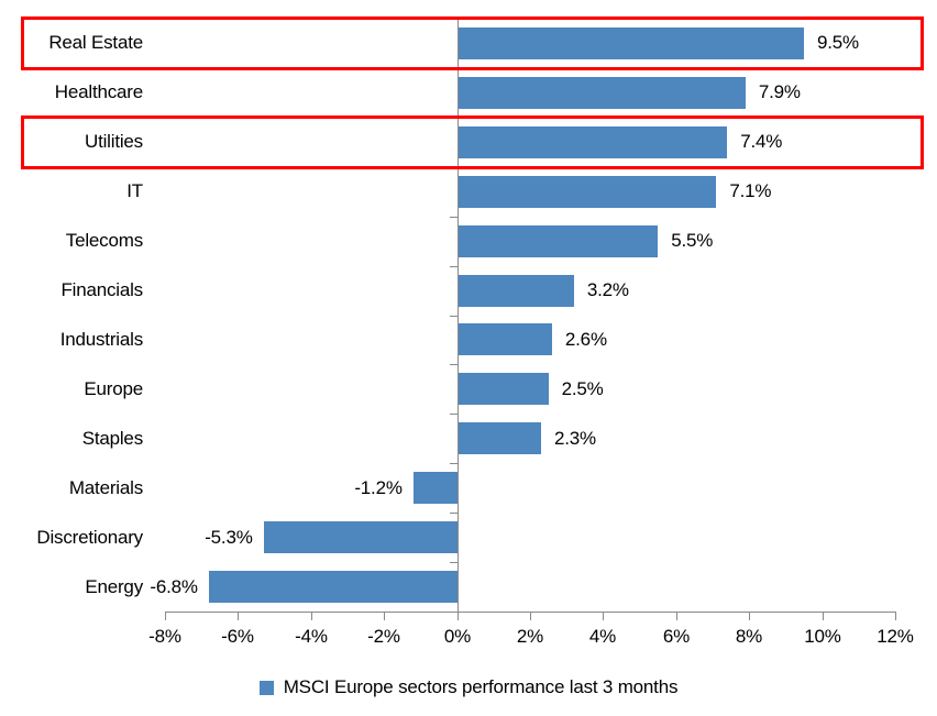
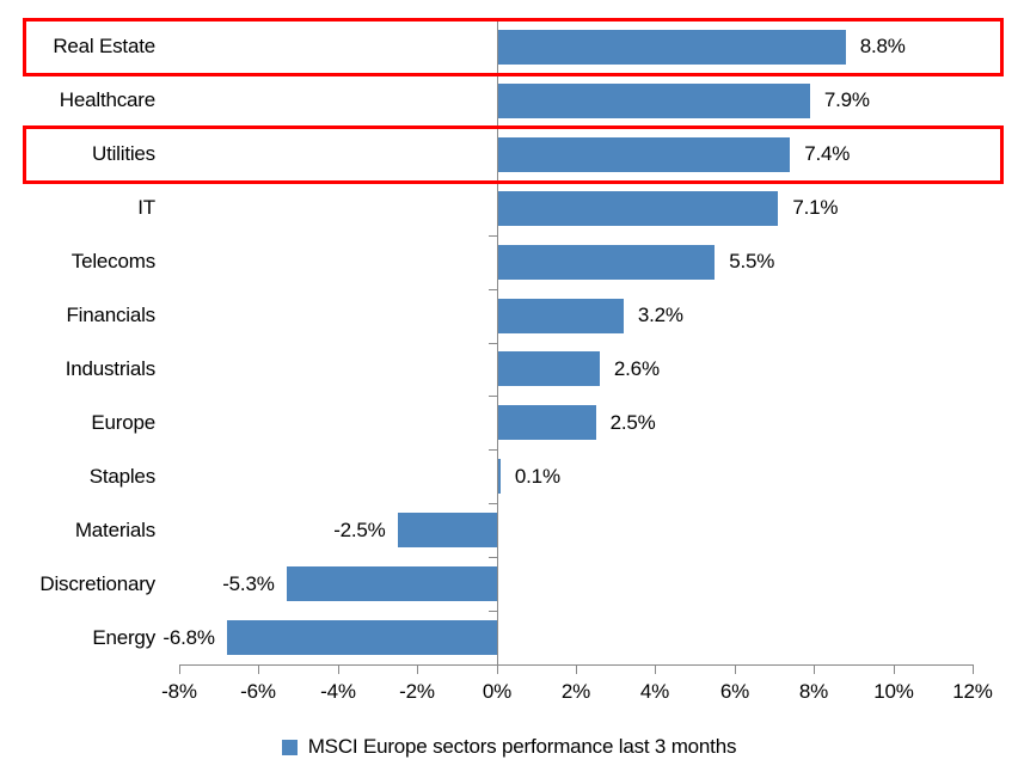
Real Estate: 9.5% -> 8.8%
Staples: 2.3% -> 0.1%
Materials: -1.2% -> -2.5%
